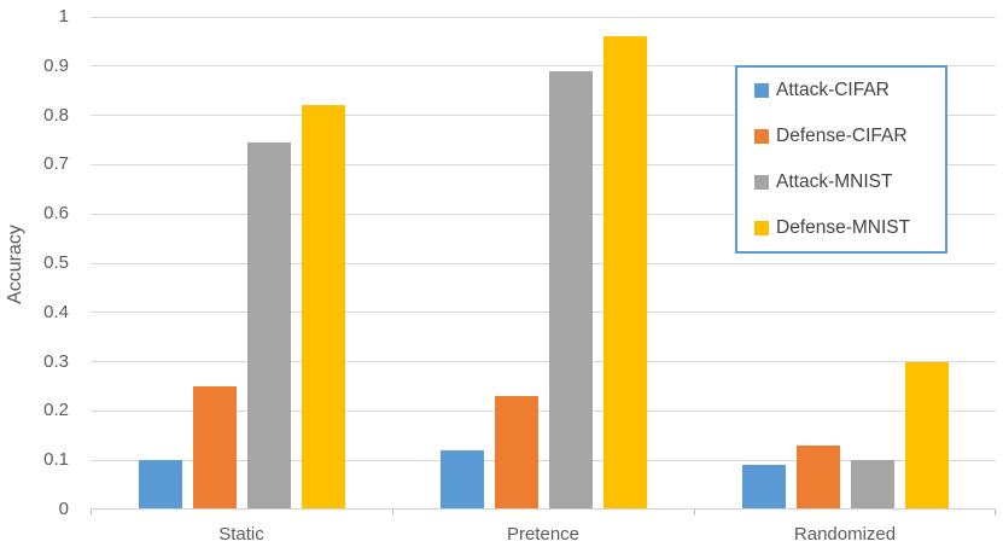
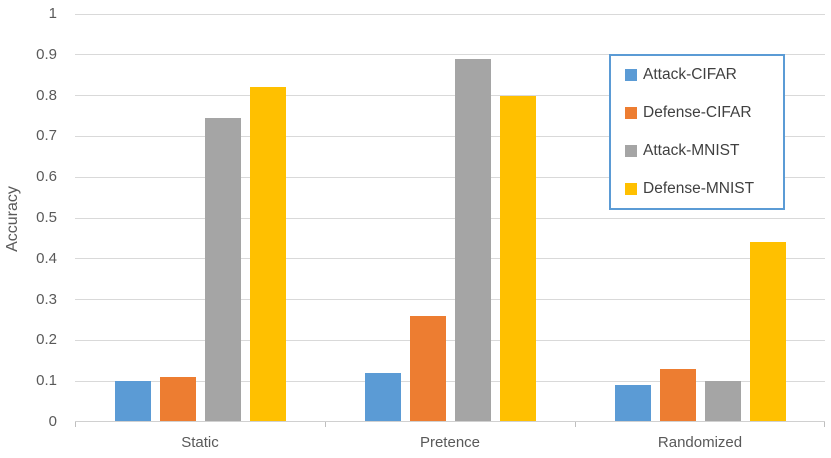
Defense-CIFAR/Static: 0.25 -> 0.11
Defense-CIFAR/Pretence: 0.23 -> 0.26
Defense-MNIST/Pretence: 0.96 -> 0.80
Defense-MNIST/Randomized: 0.30 -> 0.44
